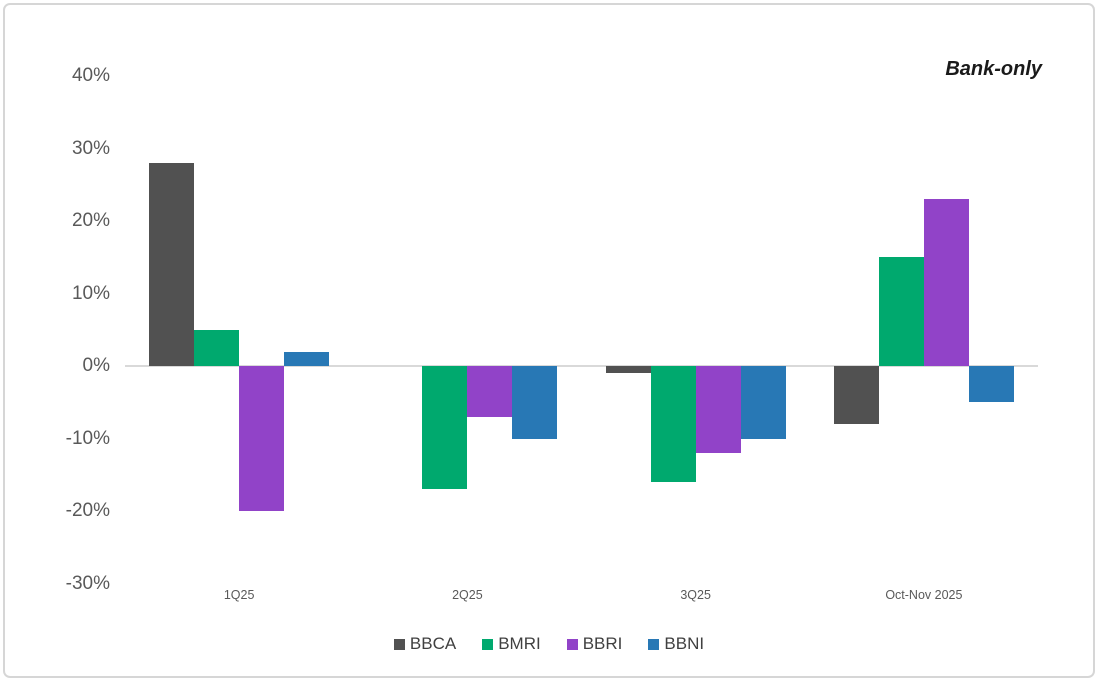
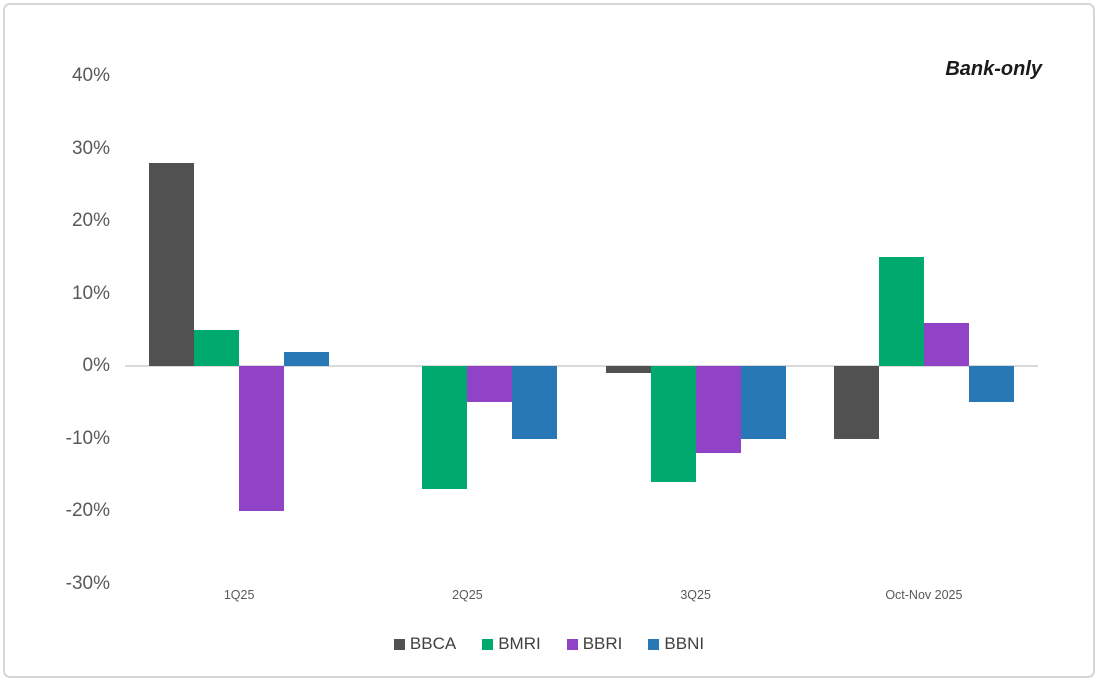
BBRI/2Q25: -7% -> -5%
BBCA/Oct-Nov 2025: -8% -> -10%
BBRI/Oct-Nov 2025: 23% -> 6%
